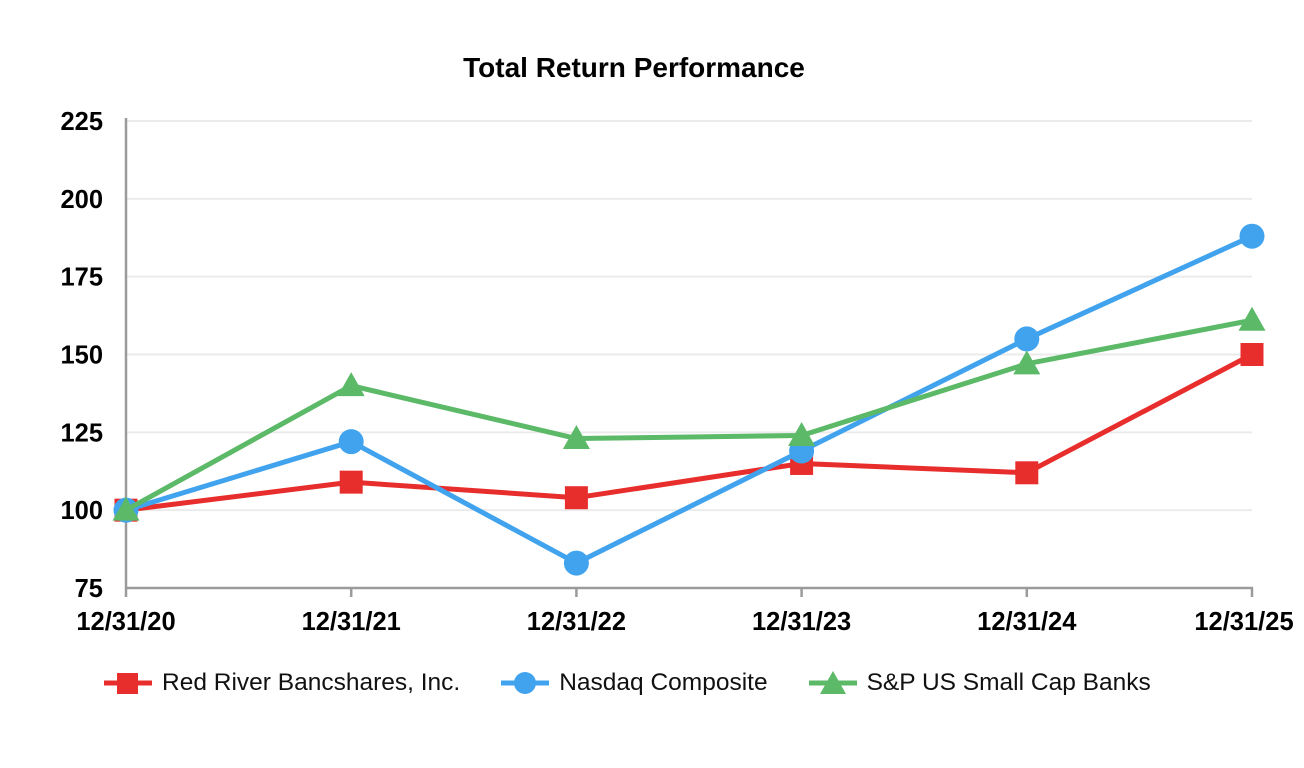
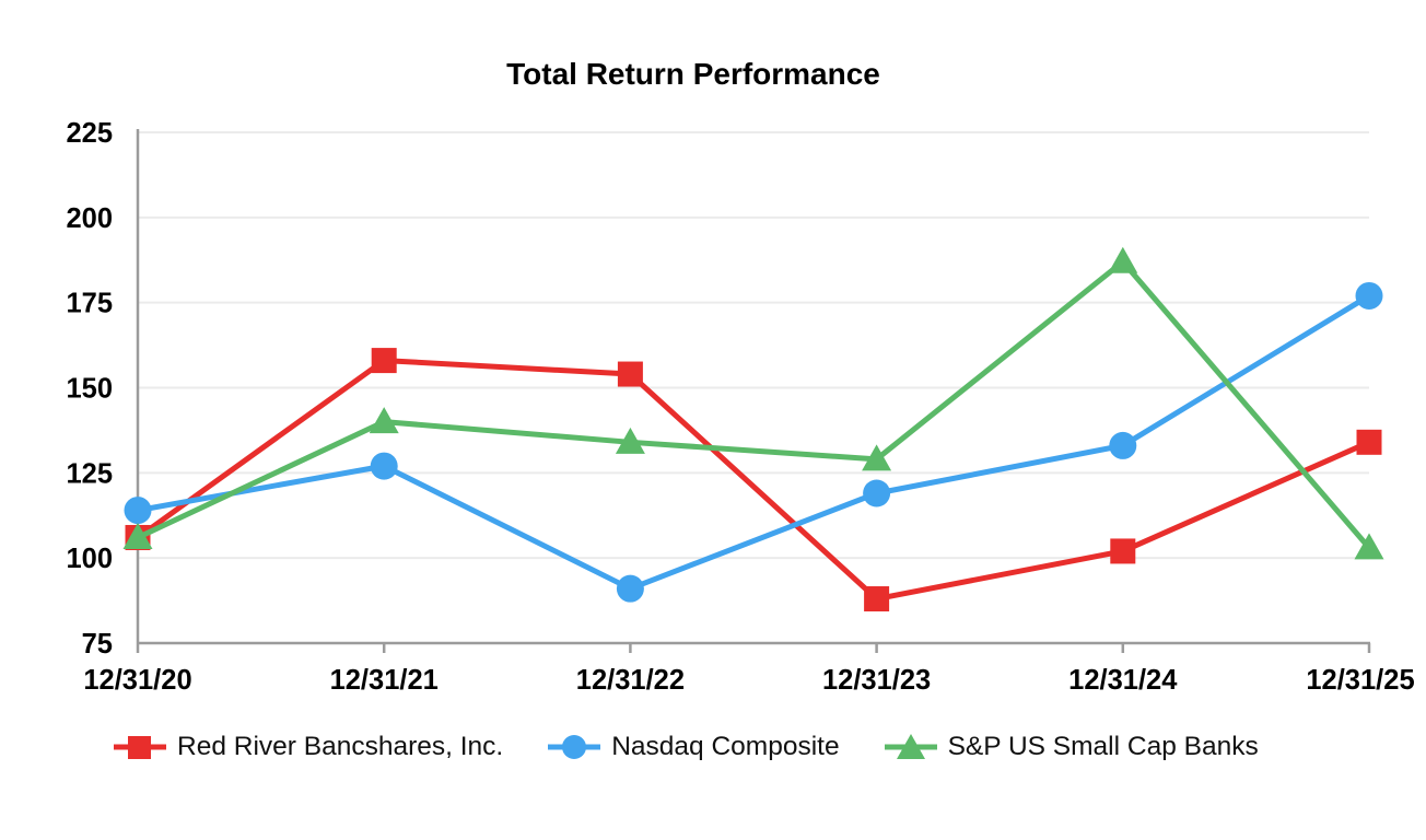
Red River Bancshares, Inc./12/31/20: 100 -> 106
Nasdaq Composite/12/31/20: 100 -> 114
S&P US Small Cap Banks/12/31/20: 100 -> 106
Red River Bancshares, Inc./12/31/21: 109 -> 158
Nasdaq Composite/12/31/21: 122 -> 127
Red River Bancshares, Inc./12/31/22: 104 -> 154
Nasdaq Composite/12/31/22: 83 -> 91
S&P US Small Cap Banks/12/31/22: 123 -> 134
Red River Bancshares, Inc./12/31/23: 115 -> 88
S&P US Small Cap Banks/12/31/23: 124 -> 129
Red River Bancshares, Inc./12/31/24: 112 -> 102
Nasdaq Composite/12/31/24: 155 -> 133
S&P US Small Cap Banks/12/31/24: 147 -> 187
Red River Bancshares, Inc./12/31/25: 150 -> 134
Nasdaq Composite/12/31/25: 188 -> 177
S&P US Small Cap Banks/12/31/25: 161 -> 103
